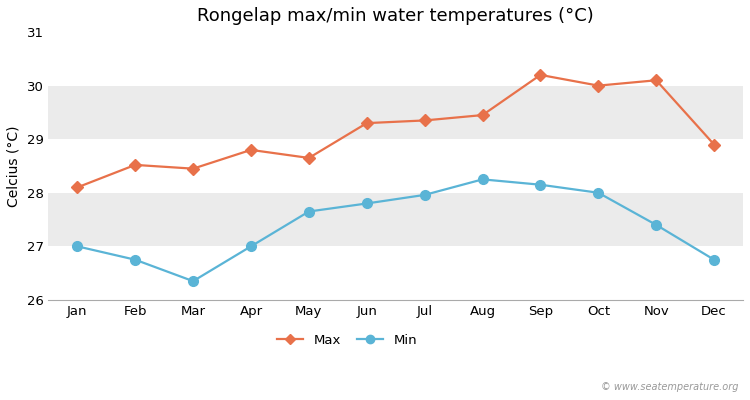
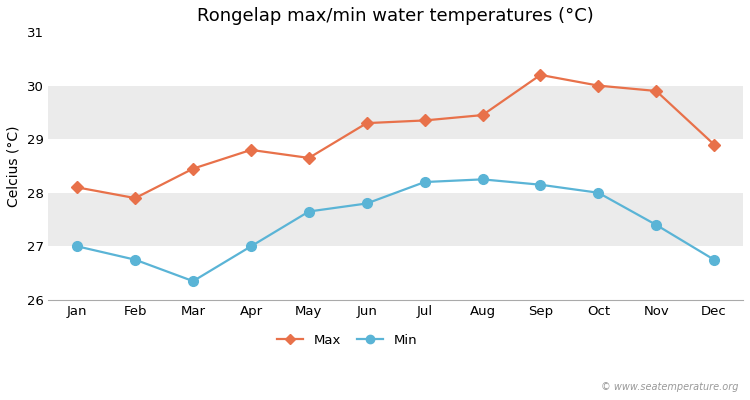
Max/Feb: 28.52 -> 27.90
Min/Jul: 27.96 -> 28.20
Max/Nov: 30.10 -> 29.90
